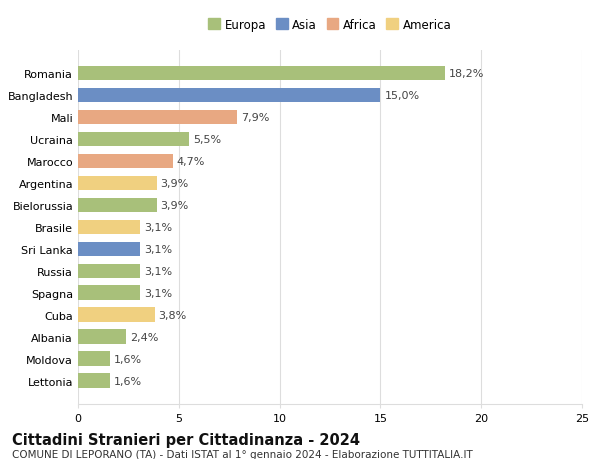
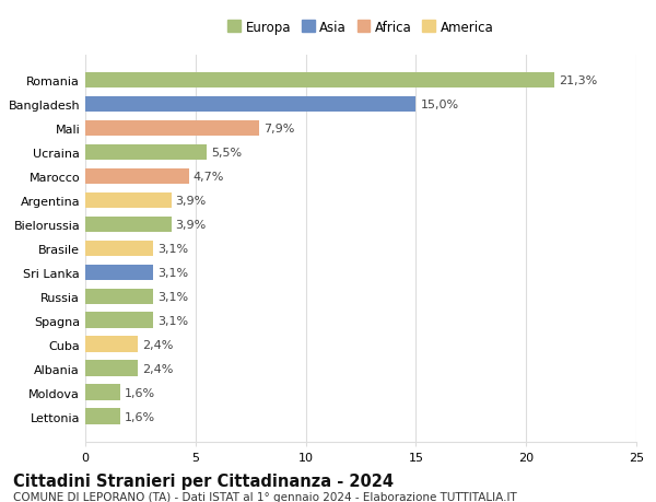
Romania: 18,2% -> 21,3%
Cuba: 3,8% -> 2,4%
